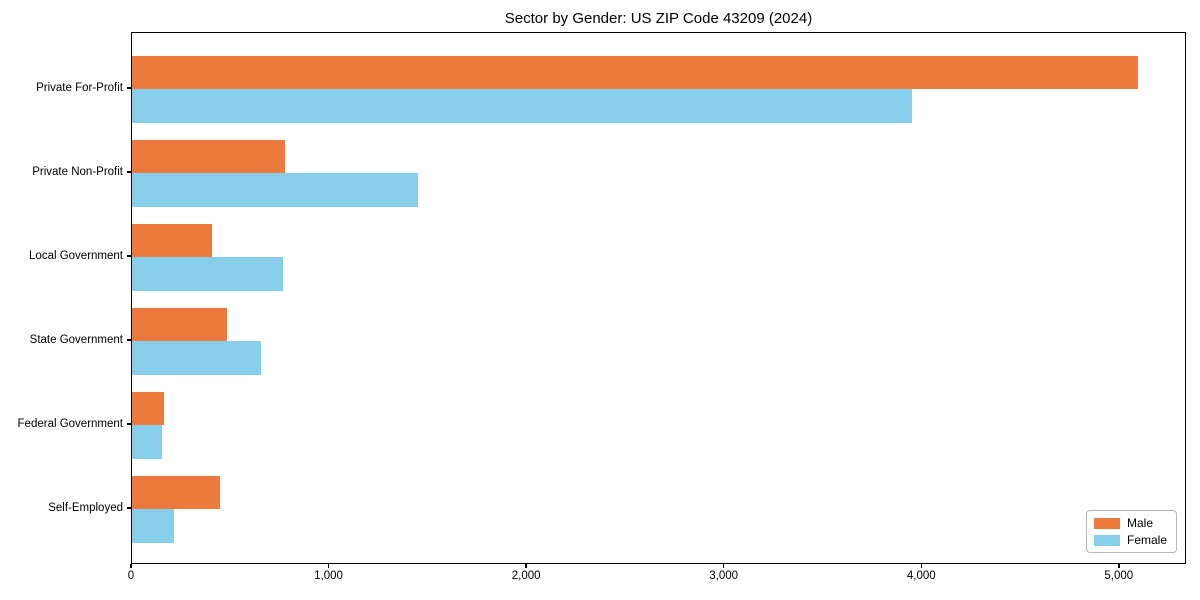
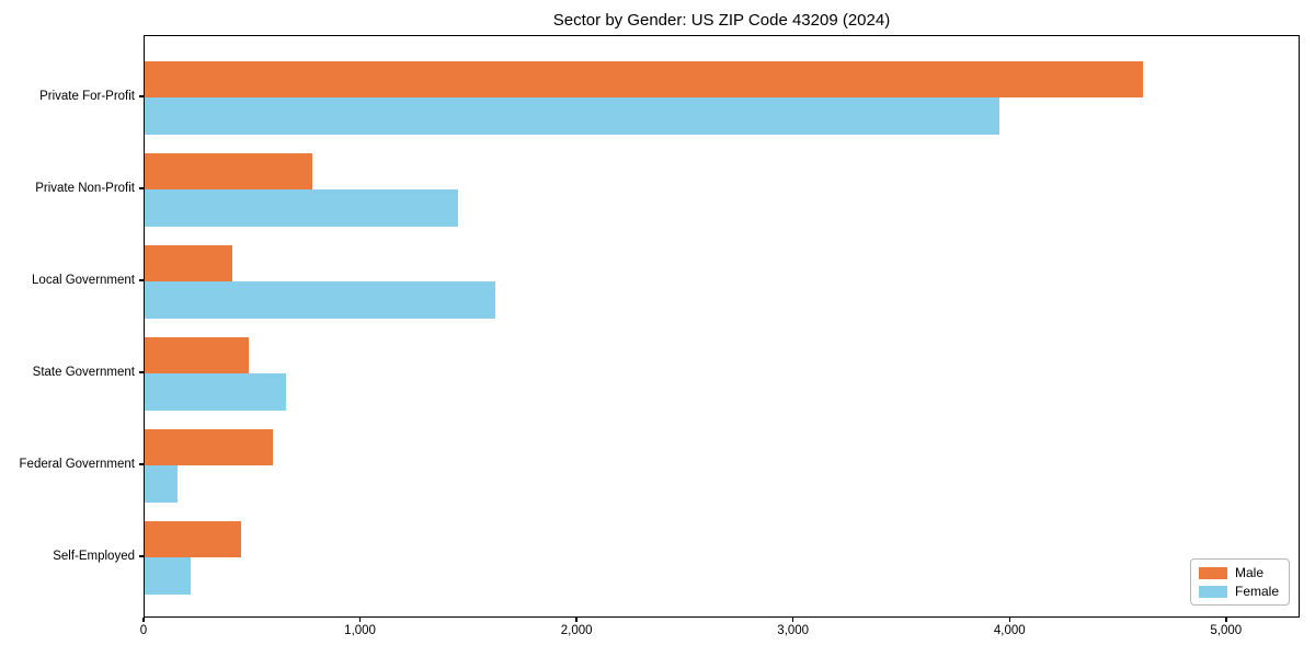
Male/Private For-Profit: 5090 -> 4610
Female/Local Government: 760 -> 1620
Male/Federal Government: 160 -> 590
